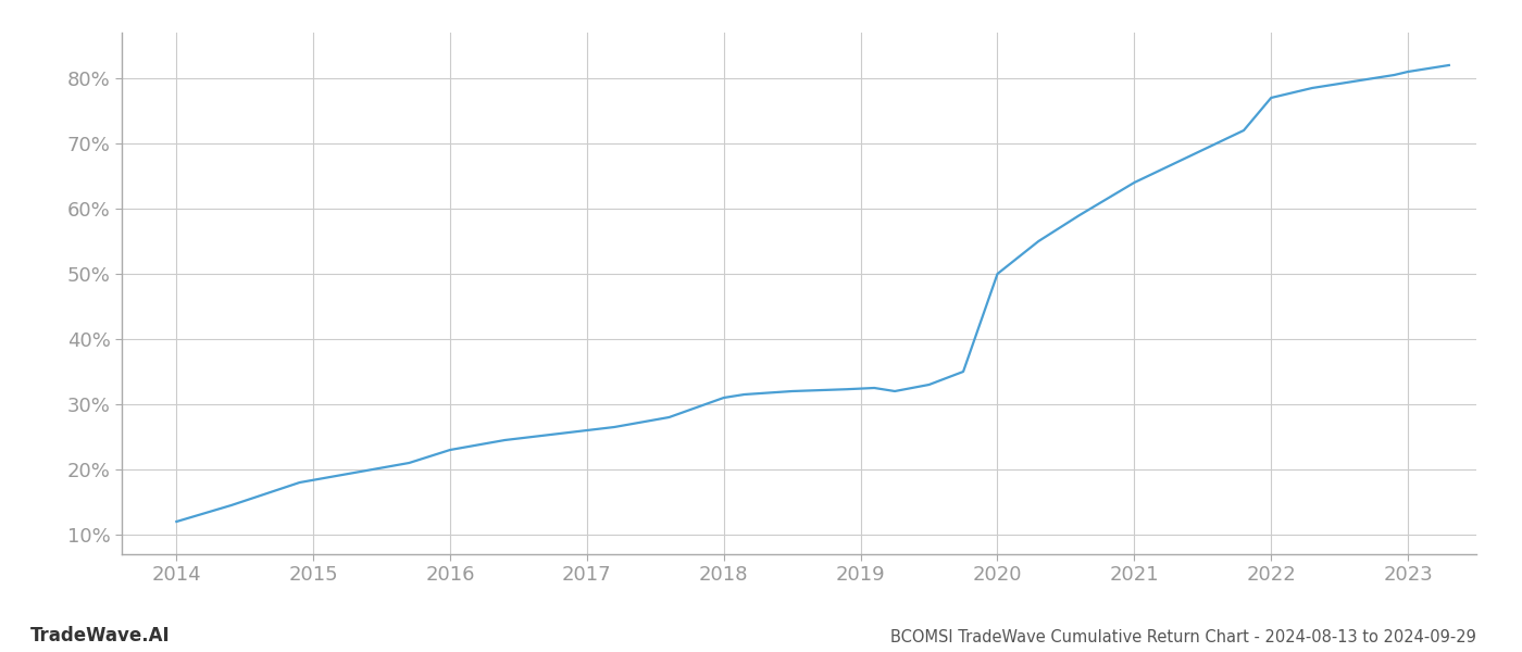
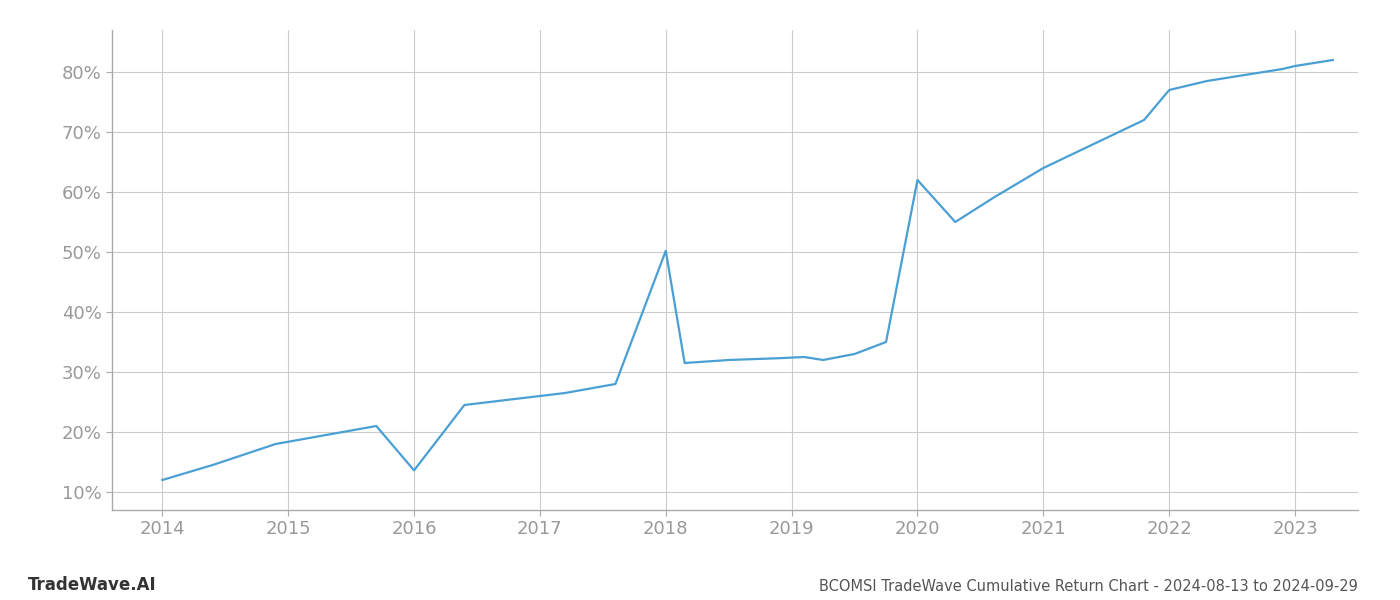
2016: 23.0% -> 13.6%
2018: 31.0% -> 50.2%
2020: 50.0% -> 62.0%
